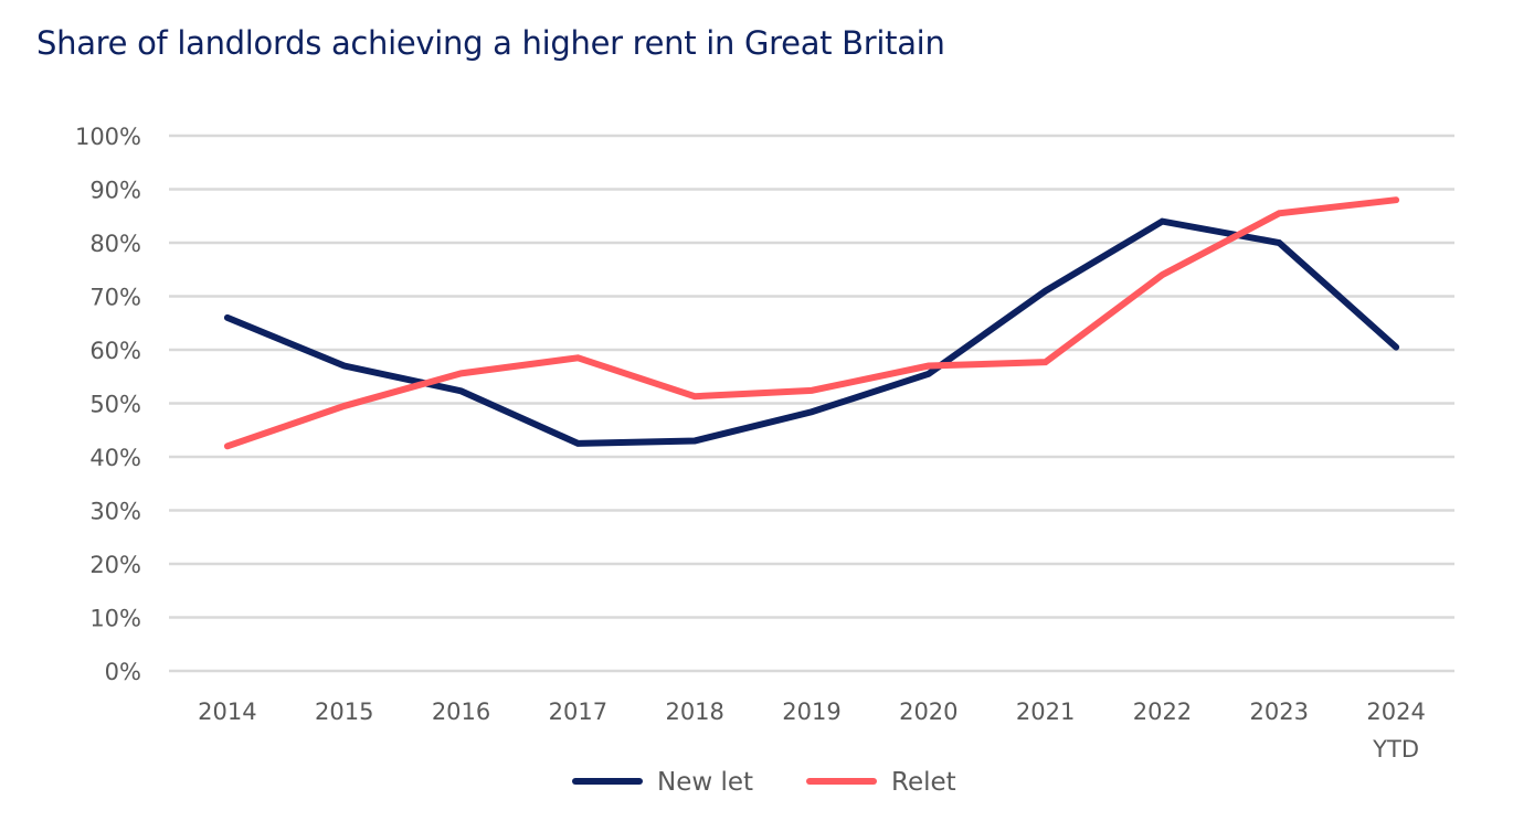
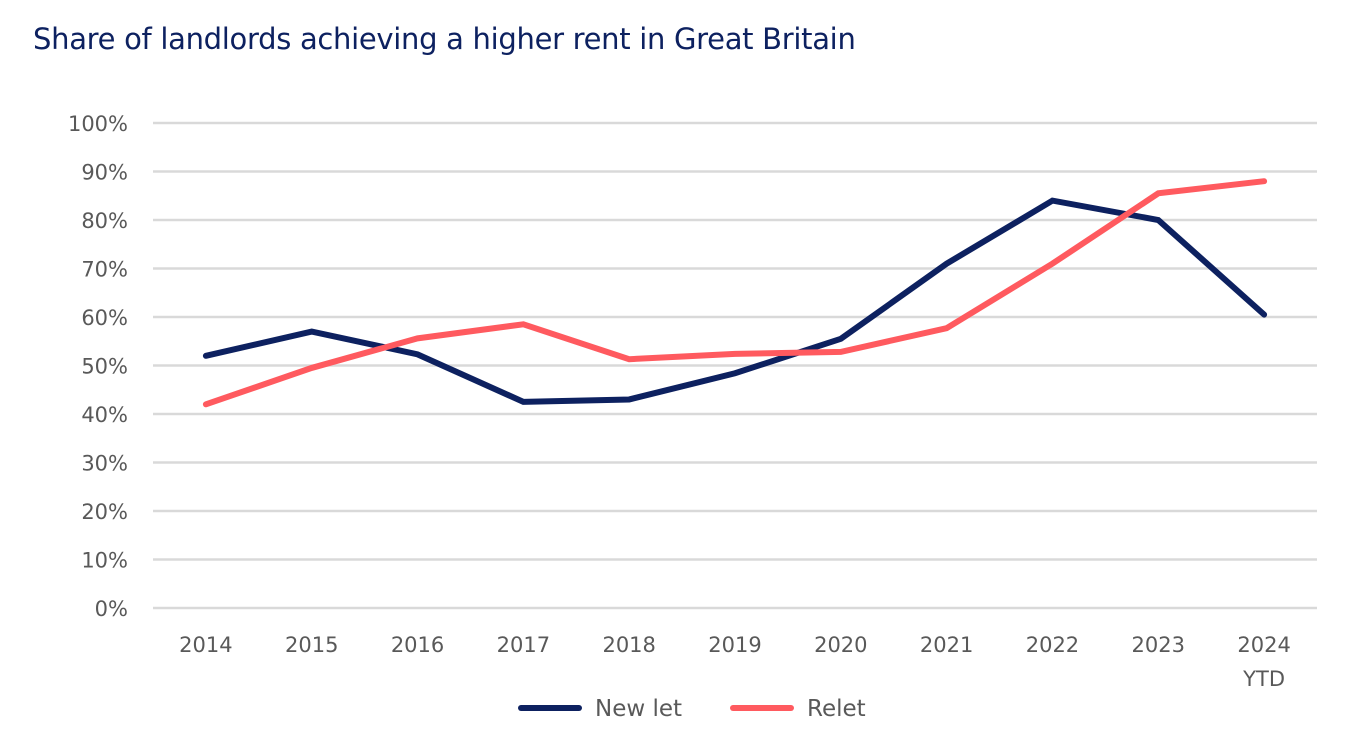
New let/2014: 66% -> 52%
Relet/2020: 57% -> 53%
Relet/2022: 74% -> 71%
